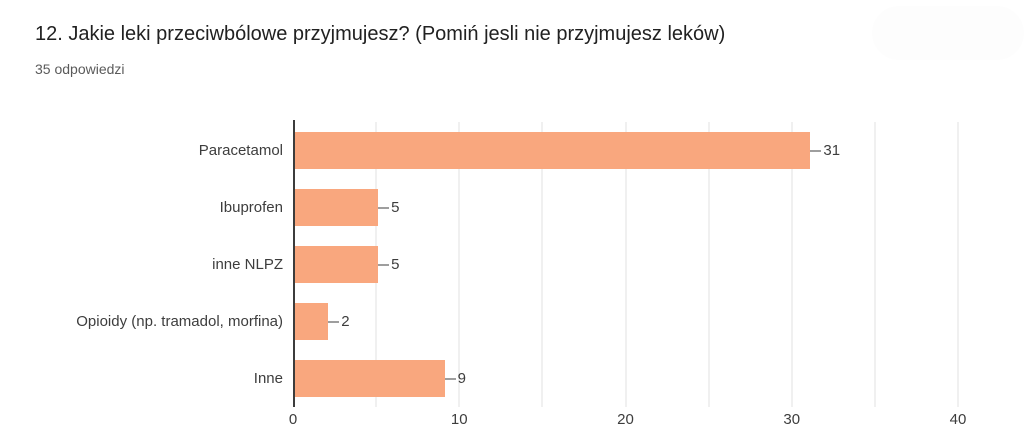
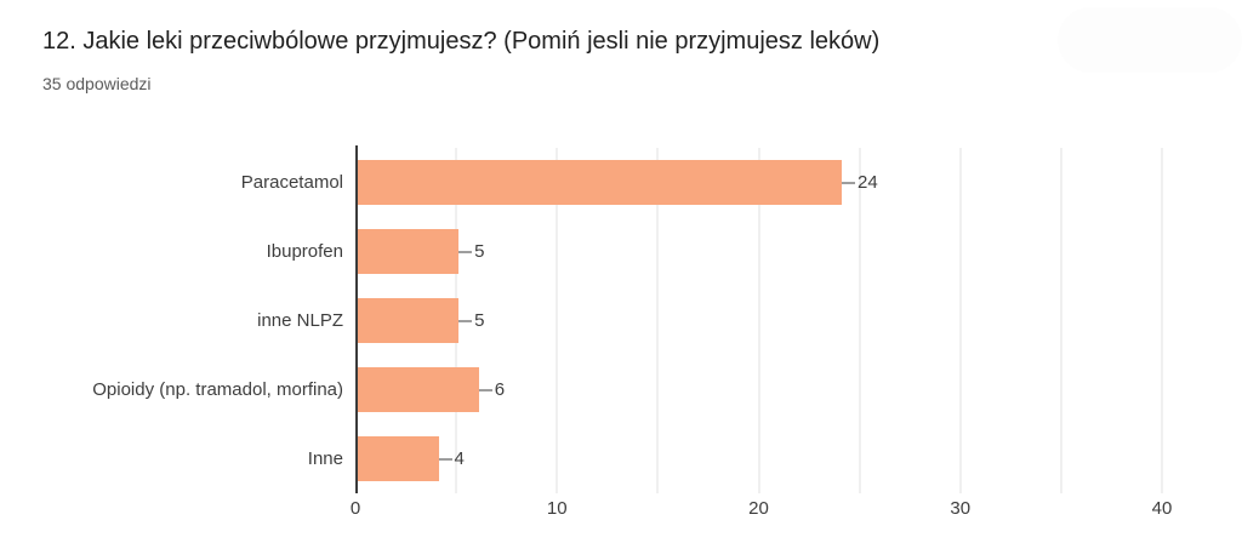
Paracetamol: 31 -> 24
Opioidy (np. tramadol, morfina): 2 -> 6
Inne: 9 -> 4
